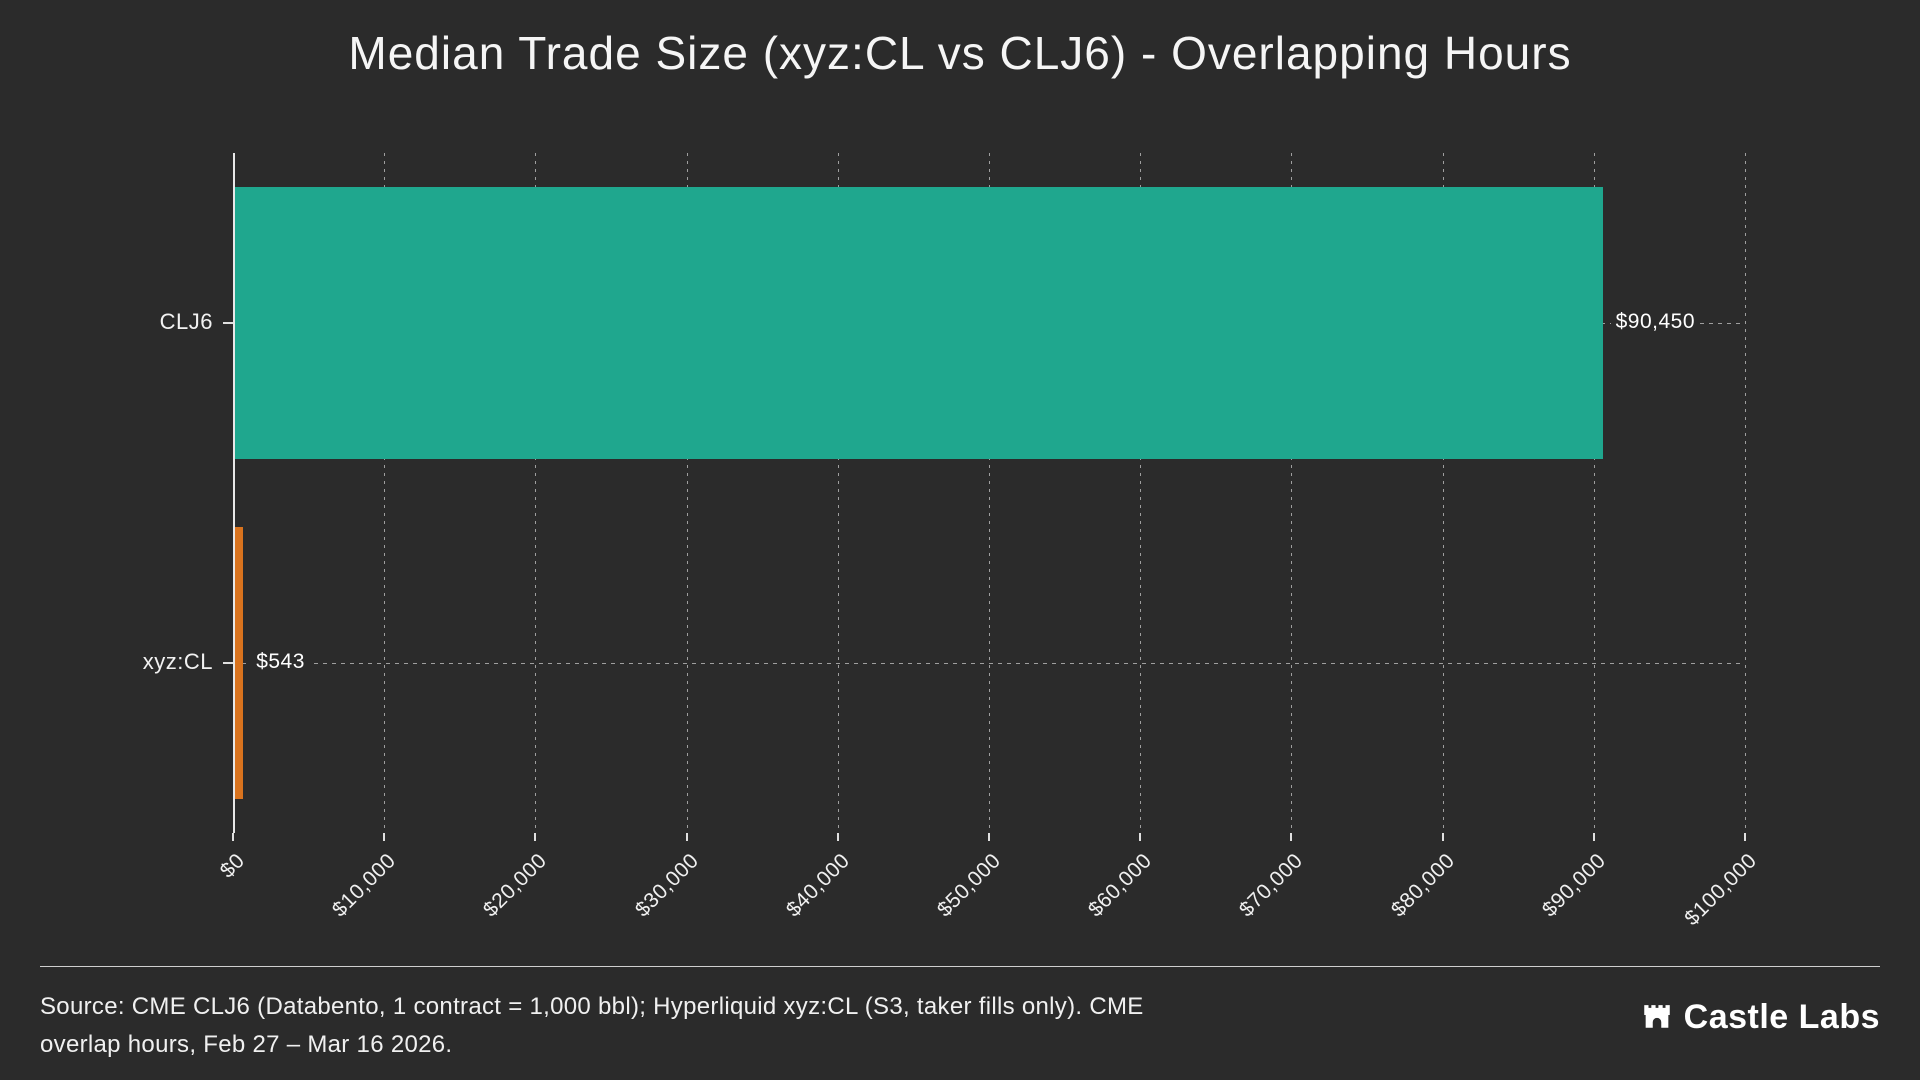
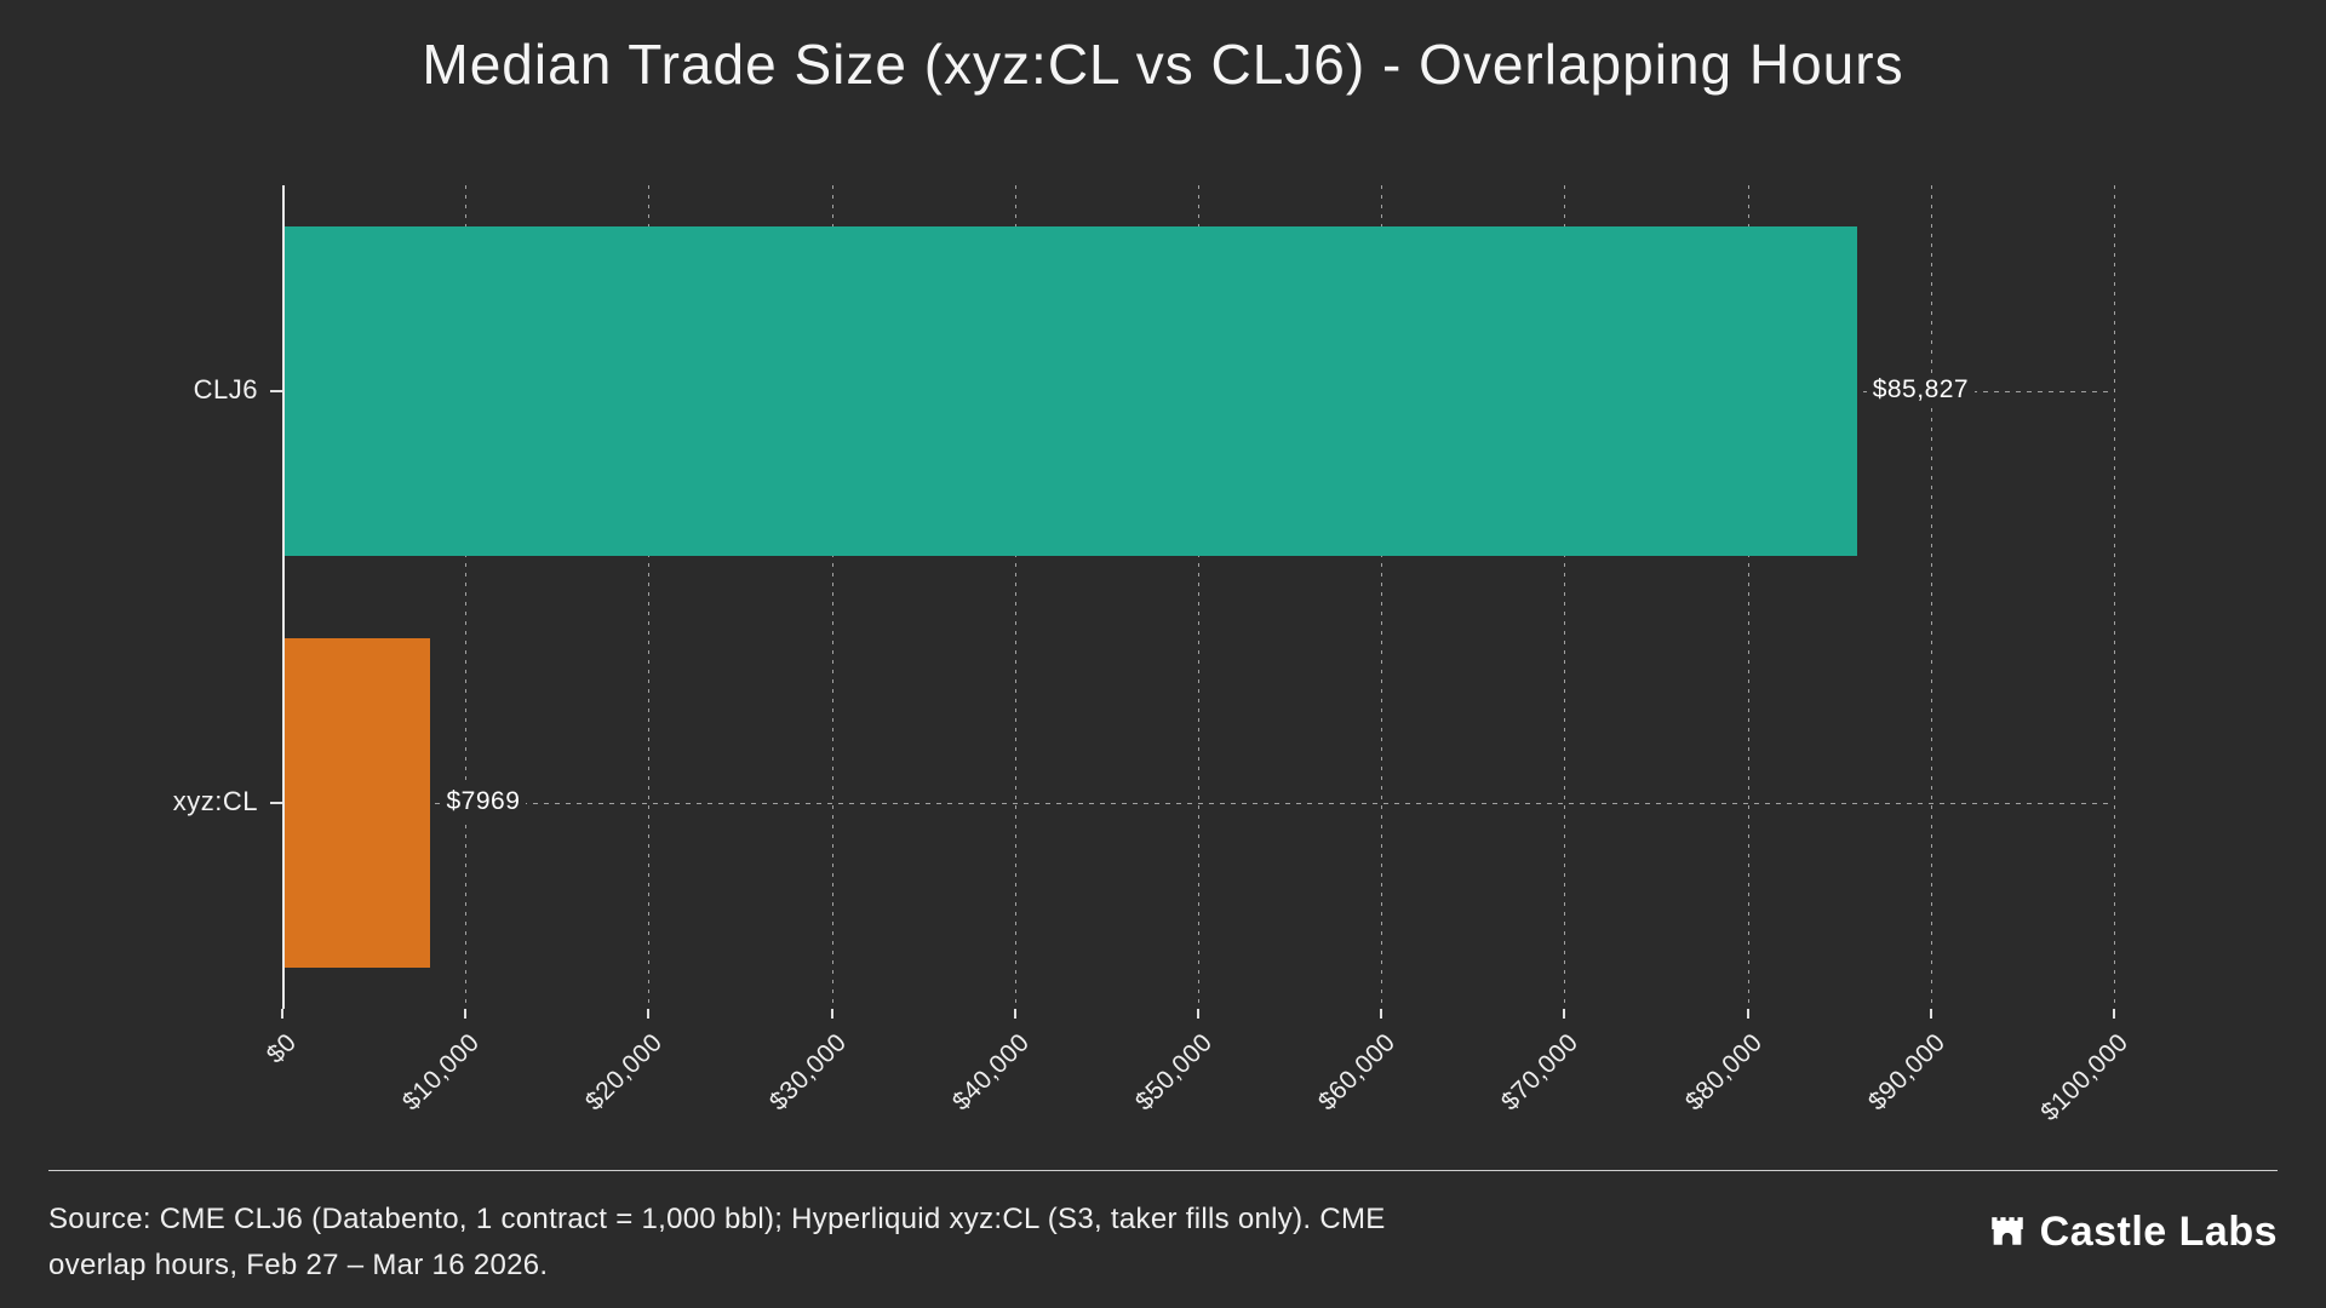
CLJ6: $90,450 -> $85,827
xyz:CL: $543 -> $7969
